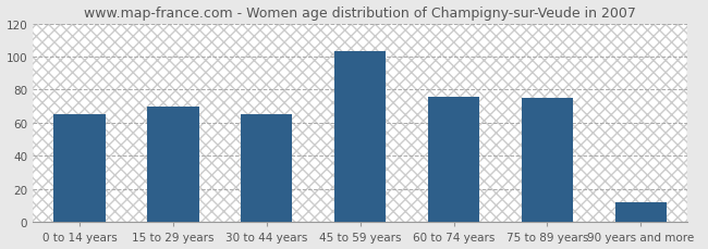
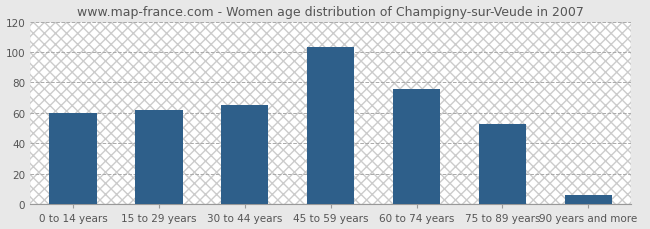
0 to 14 years: 65 -> 60
15 to 29 years: 70 -> 62
75 to 89 years: 75 -> 53
90 years and more: 12 -> 6
